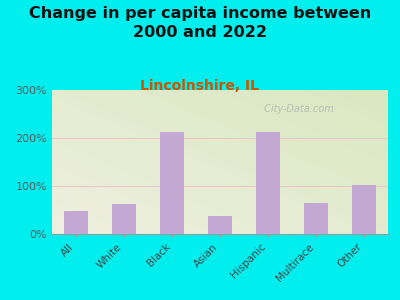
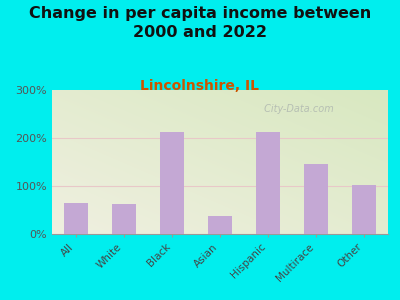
All: 48% -> 65%
Multirace: 65% -> 145%
